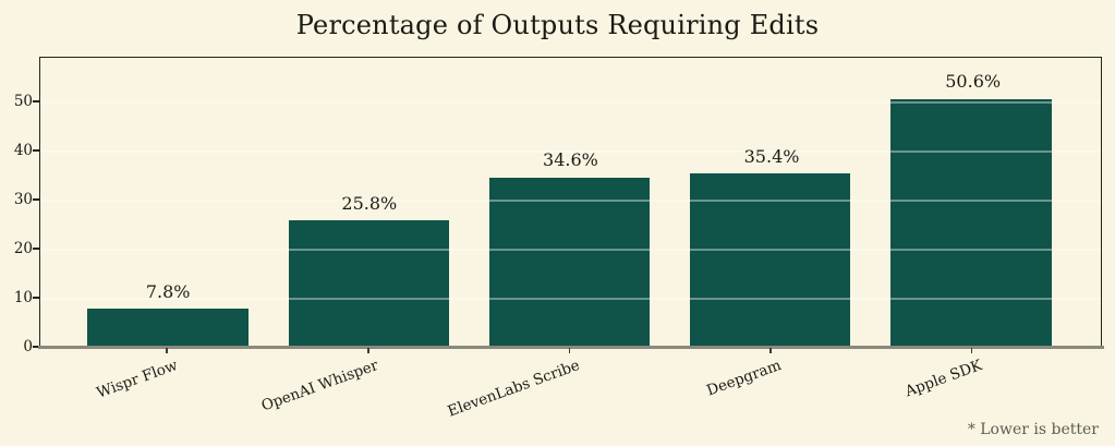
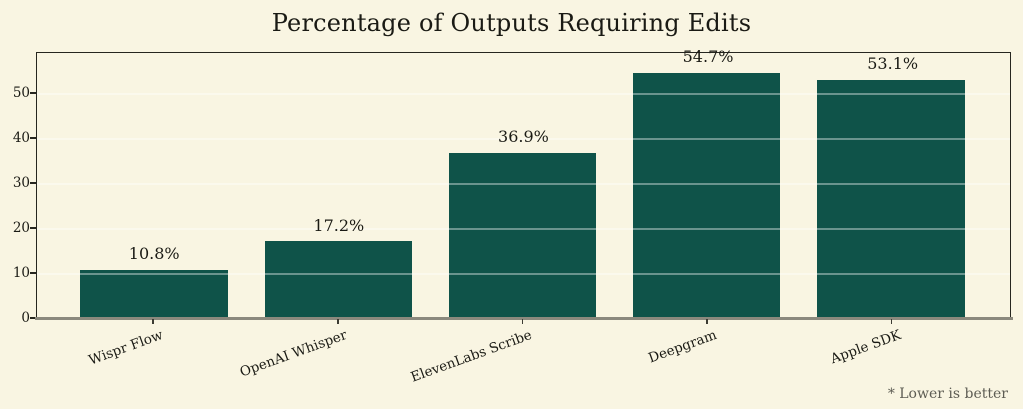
Wispr Flow: 7.8% -> 10.8%
OpenAI Whisper: 25.8% -> 17.2%
ElevenLabs Scribe: 34.6% -> 36.9%
Deepgram: 35.4% -> 54.7%
Apple SDK: 50.6% -> 53.1%
